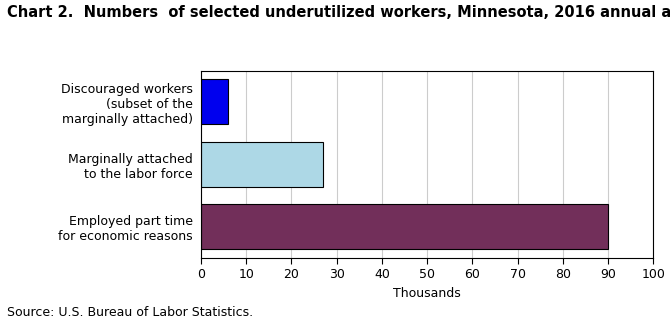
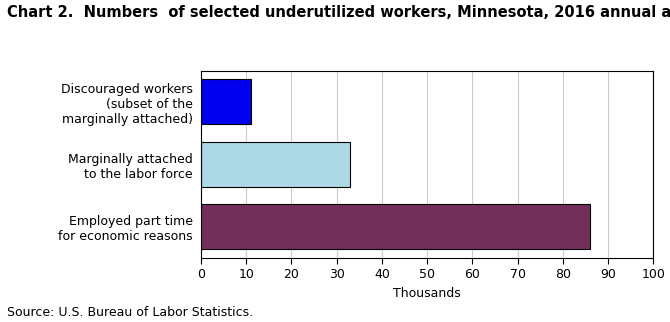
Discouraged workers (subset of the marginally attached): 6 -> 11
Marginally attached to the labor force: 27 -> 33
Employed part time for economic reasons: 90 -> 86
